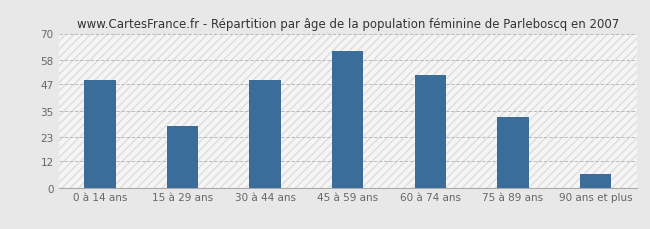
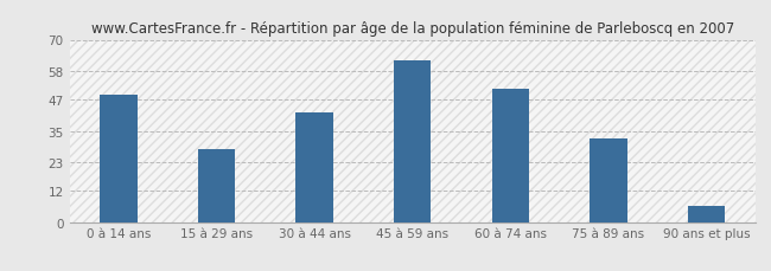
30 à 44 ans: 49 -> 42
